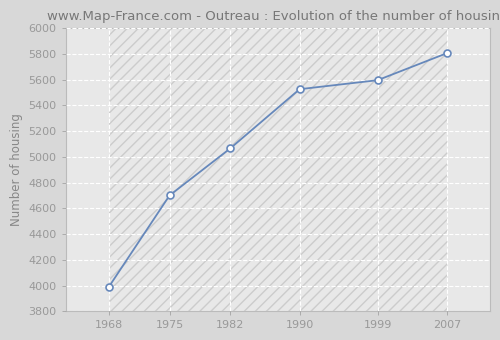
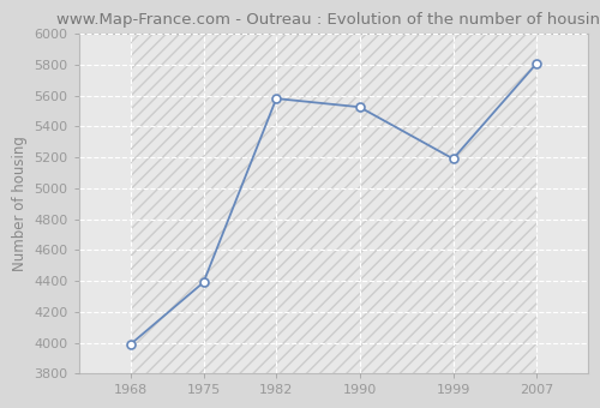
1975: 4700 -> 4390
1982: 5060 -> 5580
1999: 5600 -> 5190
